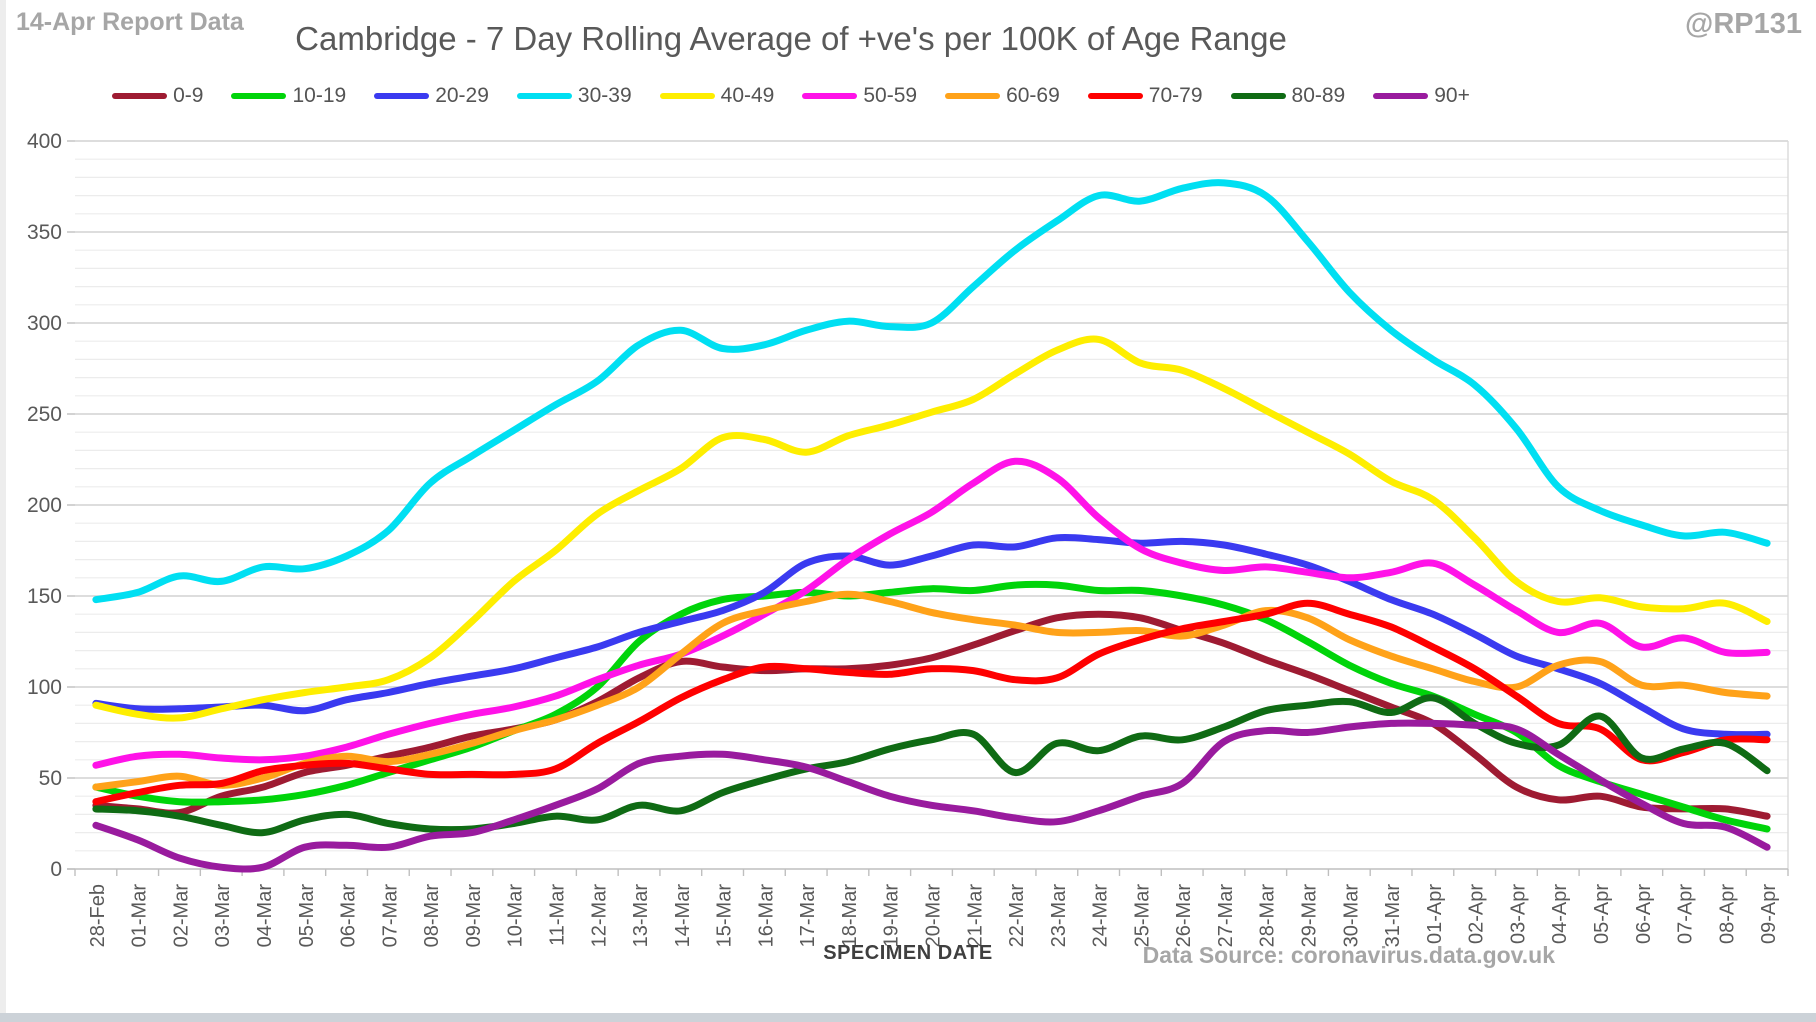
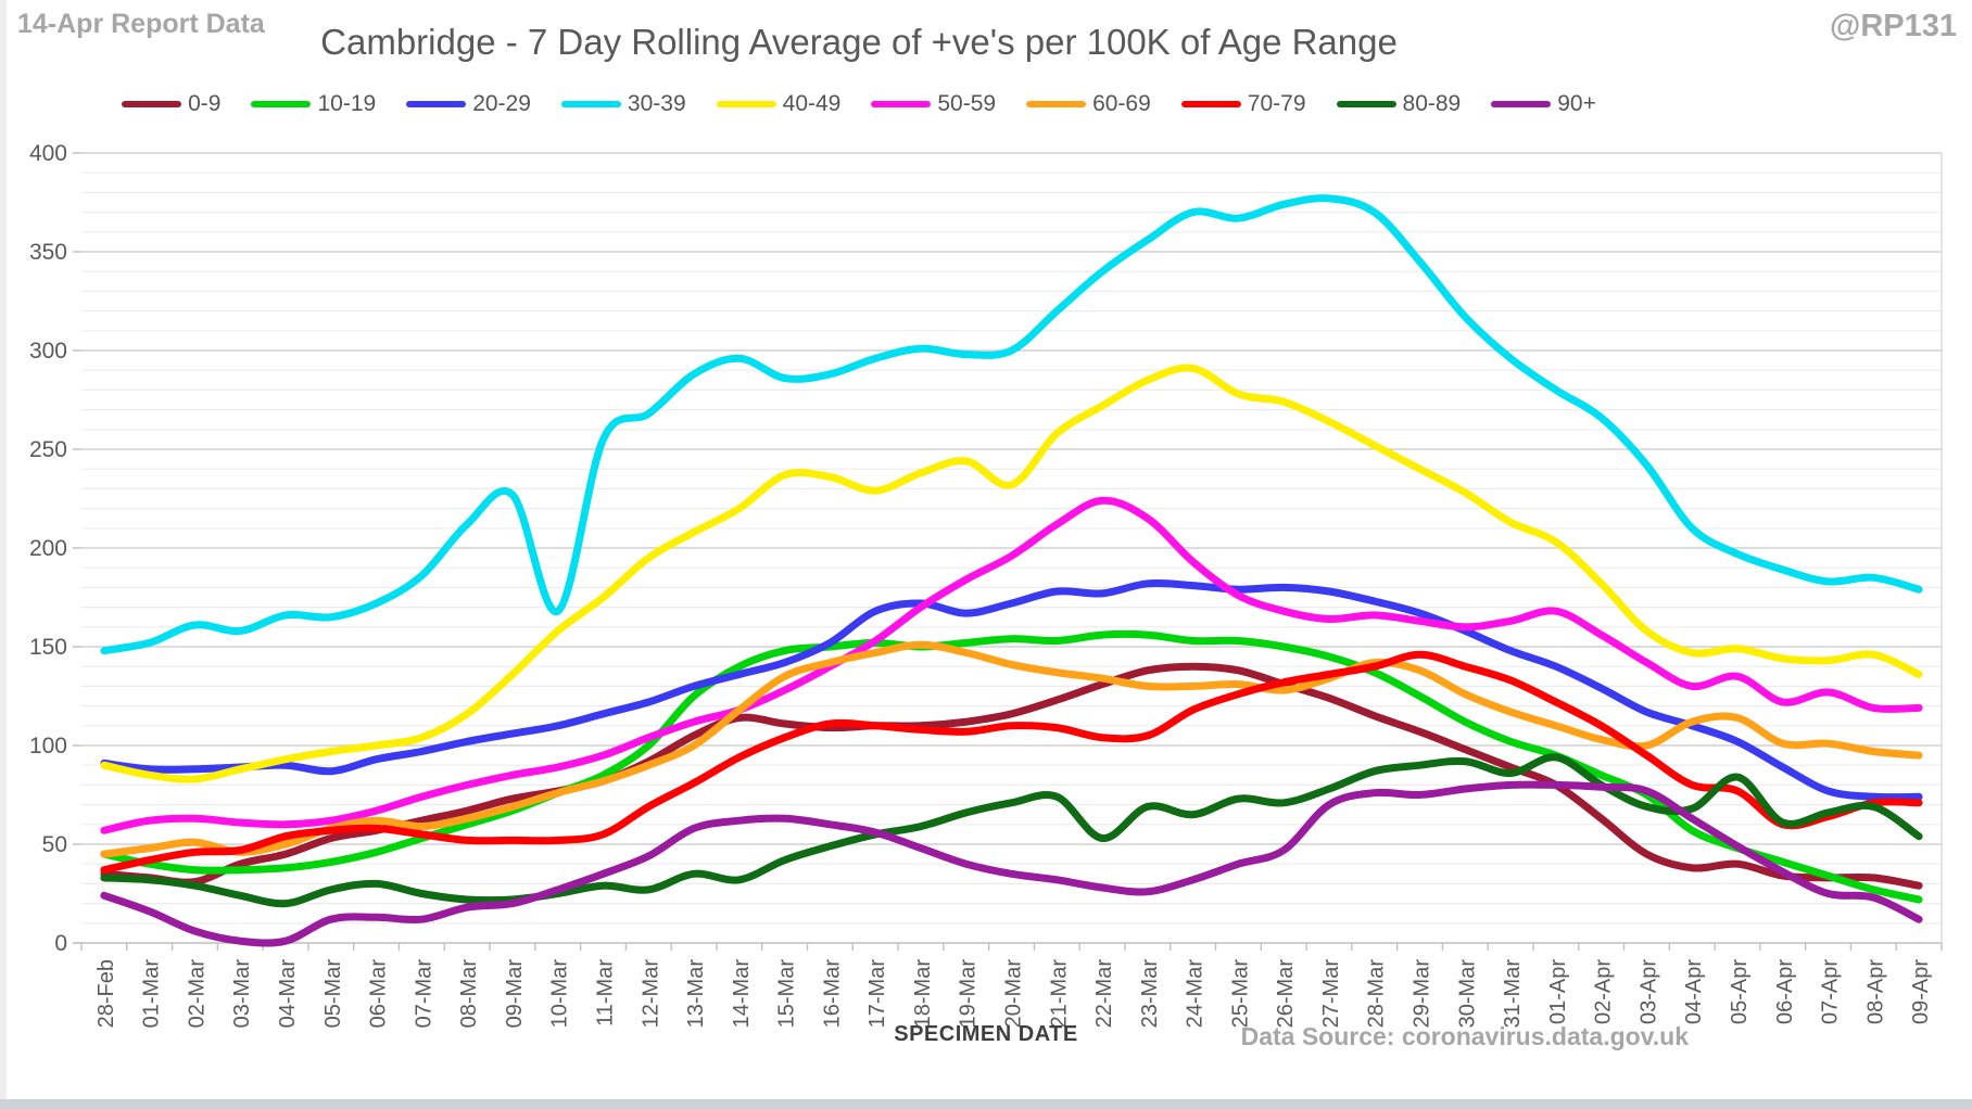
30-39/10-Mar: 241 -> 168
40-49/20-Mar: 251 -> 232
